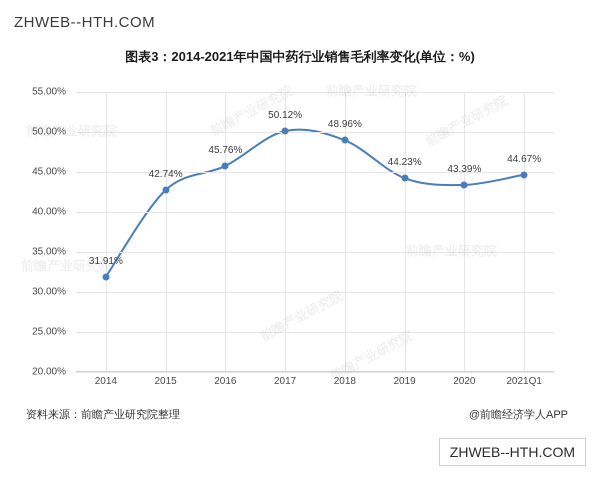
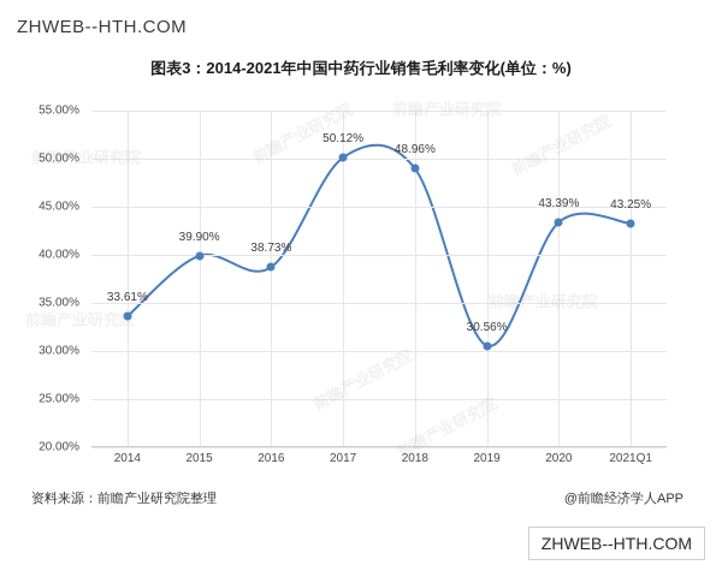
2014: 31.91% -> 33.61%
2015: 42.74% -> 39.90%
2016: 45.76% -> 38.73%
2019: 44.23% -> 30.56%
2021Q1: 44.67% -> 43.25%
